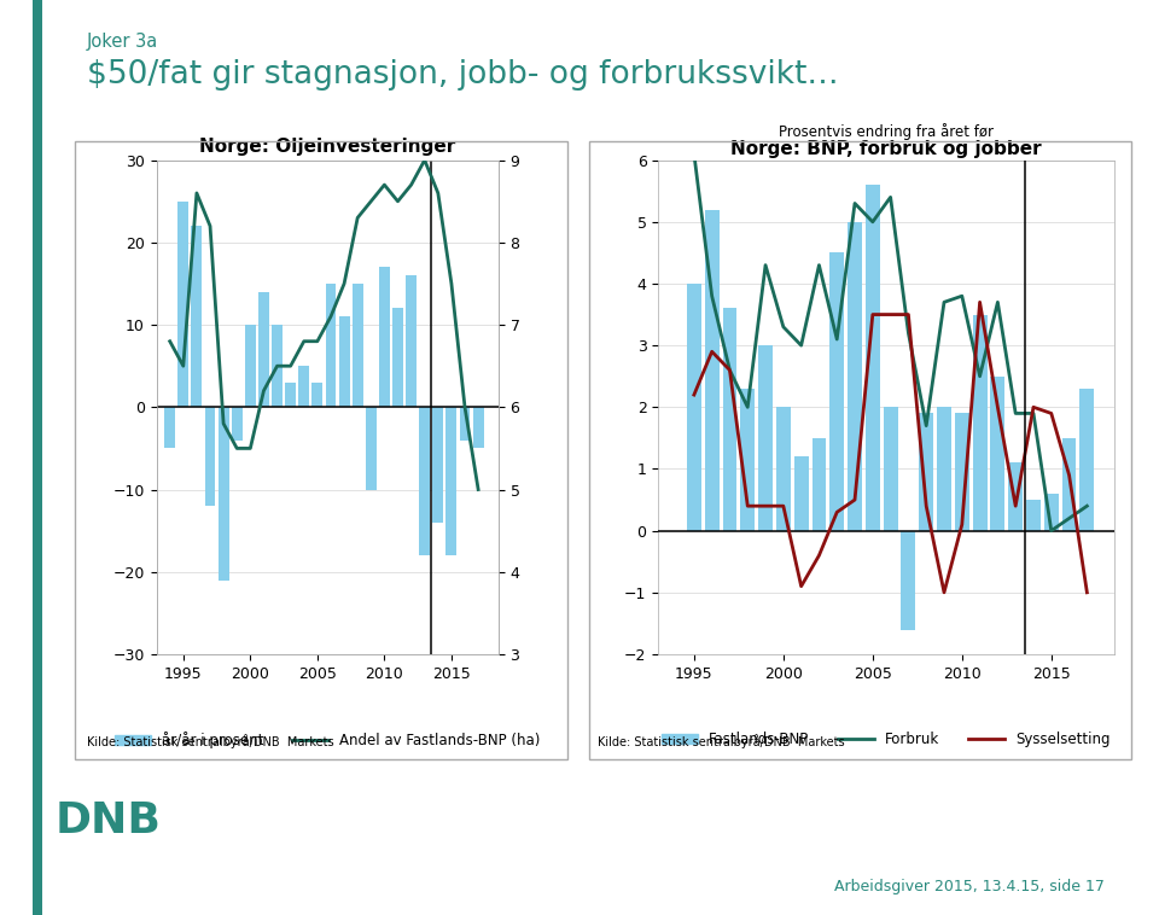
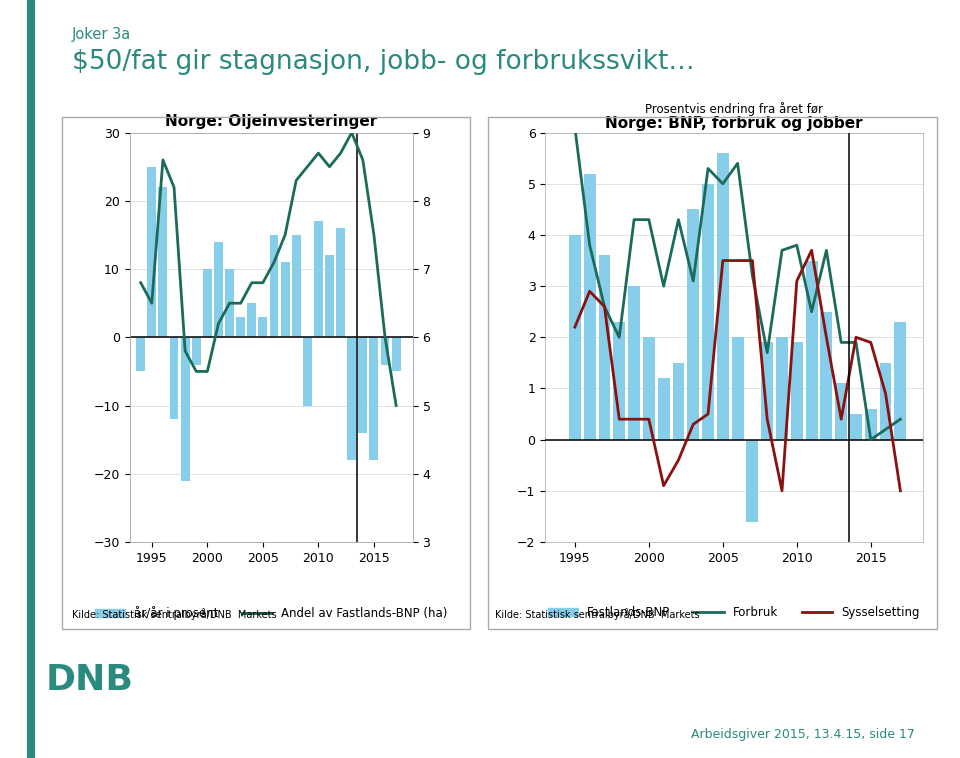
Norge: BNP, forbruk og jobber/Forbruk/2000: 3.3 -> 4.3
Norge: BNP, forbruk og jobber/Sysselsetting/2010: 0.1 -> 3.1
